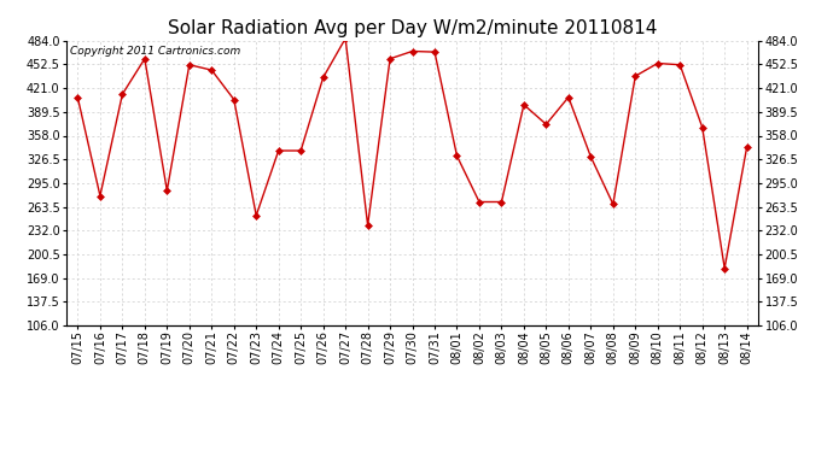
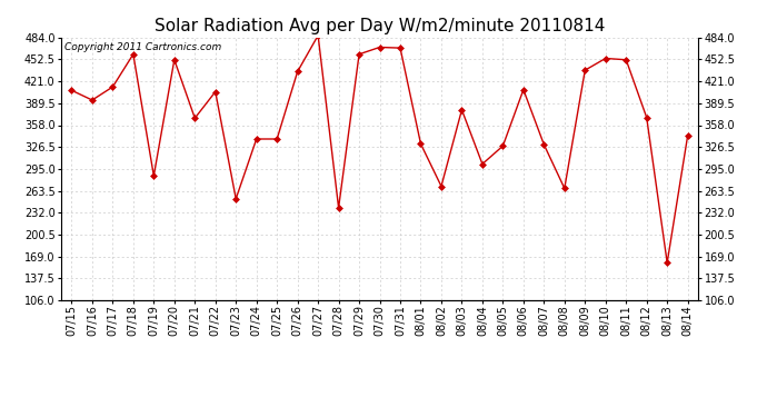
07/16: 278 -> 394
07/21: 445 -> 368
08/03: 270 -> 380
08/04: 399 -> 302
08/05: 373 -> 328
08/13: 182 -> 160
